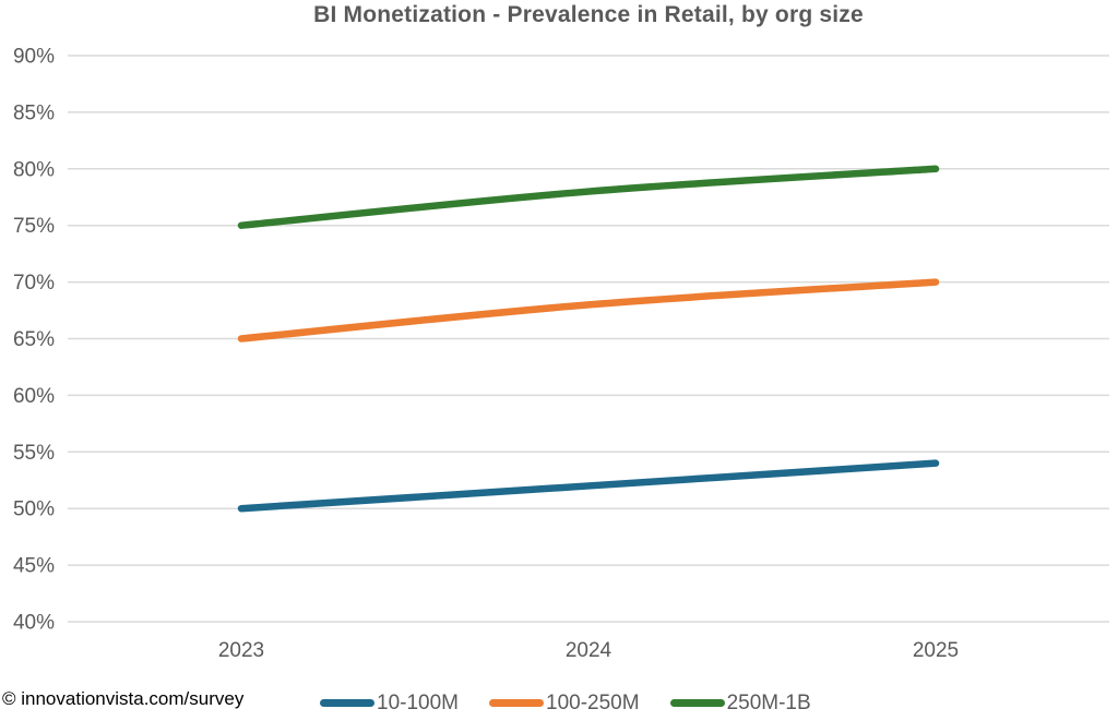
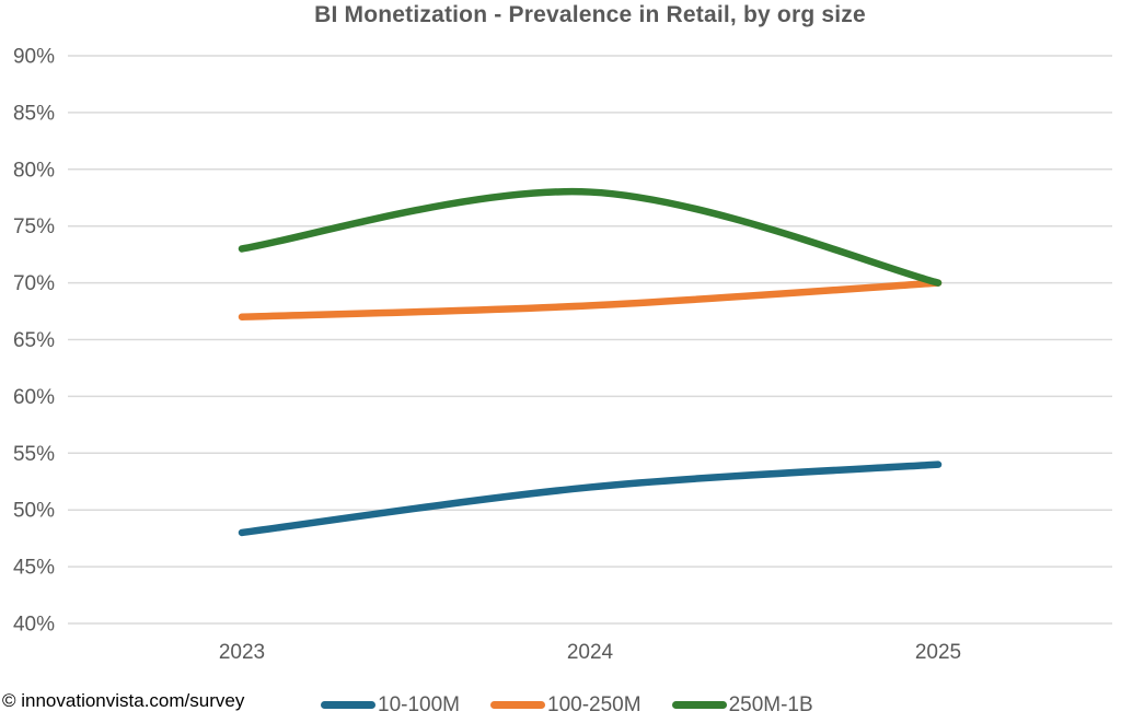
10-100M/2023: 50% -> 48%
100-250M/2023: 65% -> 67%
250M-1B/2023: 75% -> 73%
250M-1B/2025: 80% -> 70%
